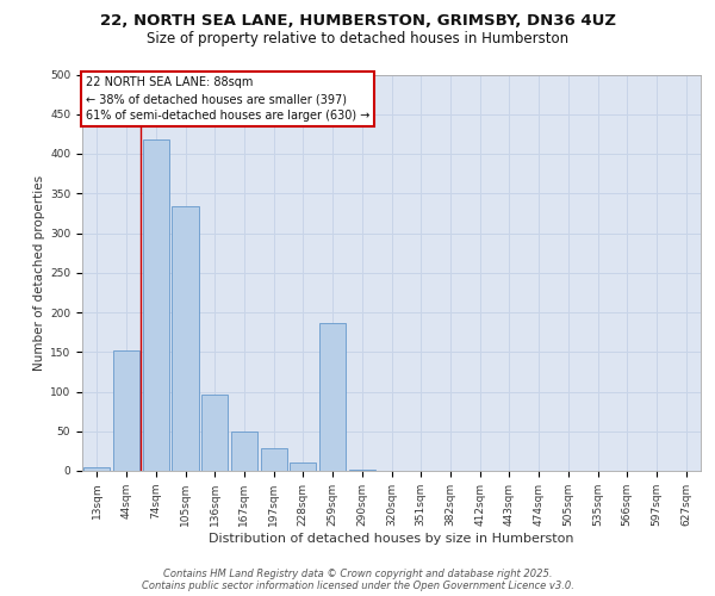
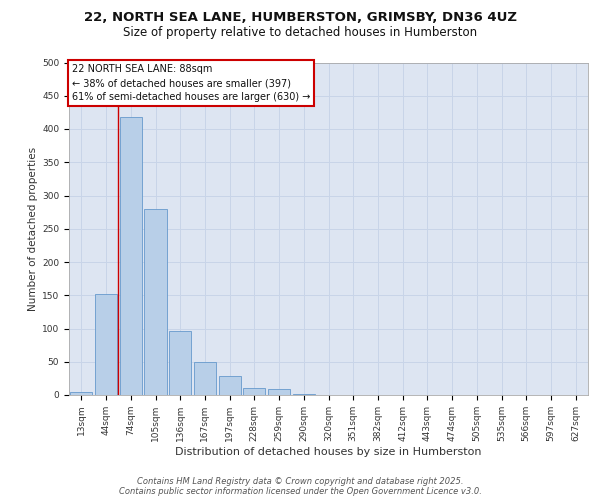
105sqm: 334 -> 280
259sqm: 186 -> 9
